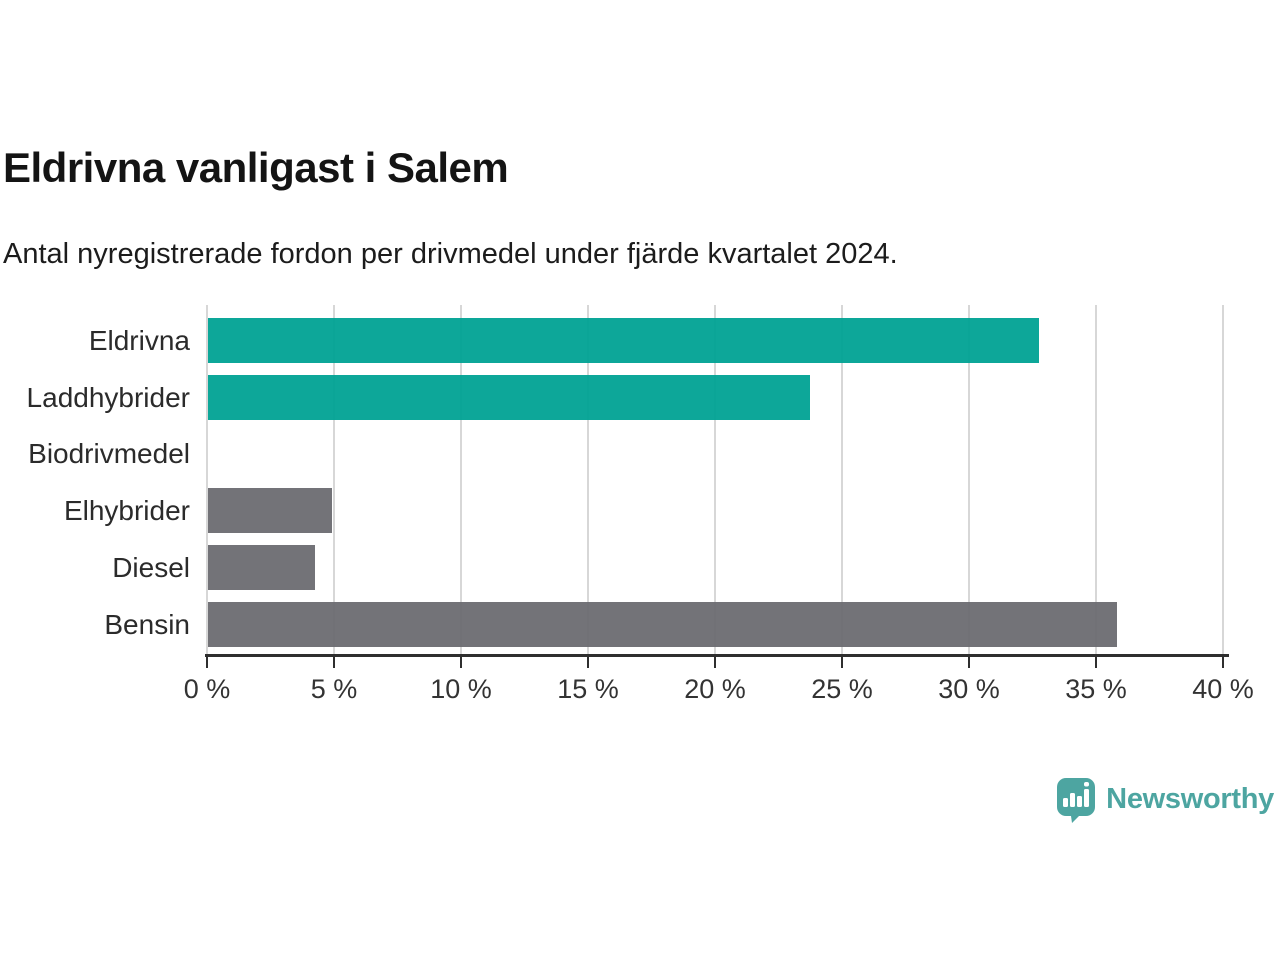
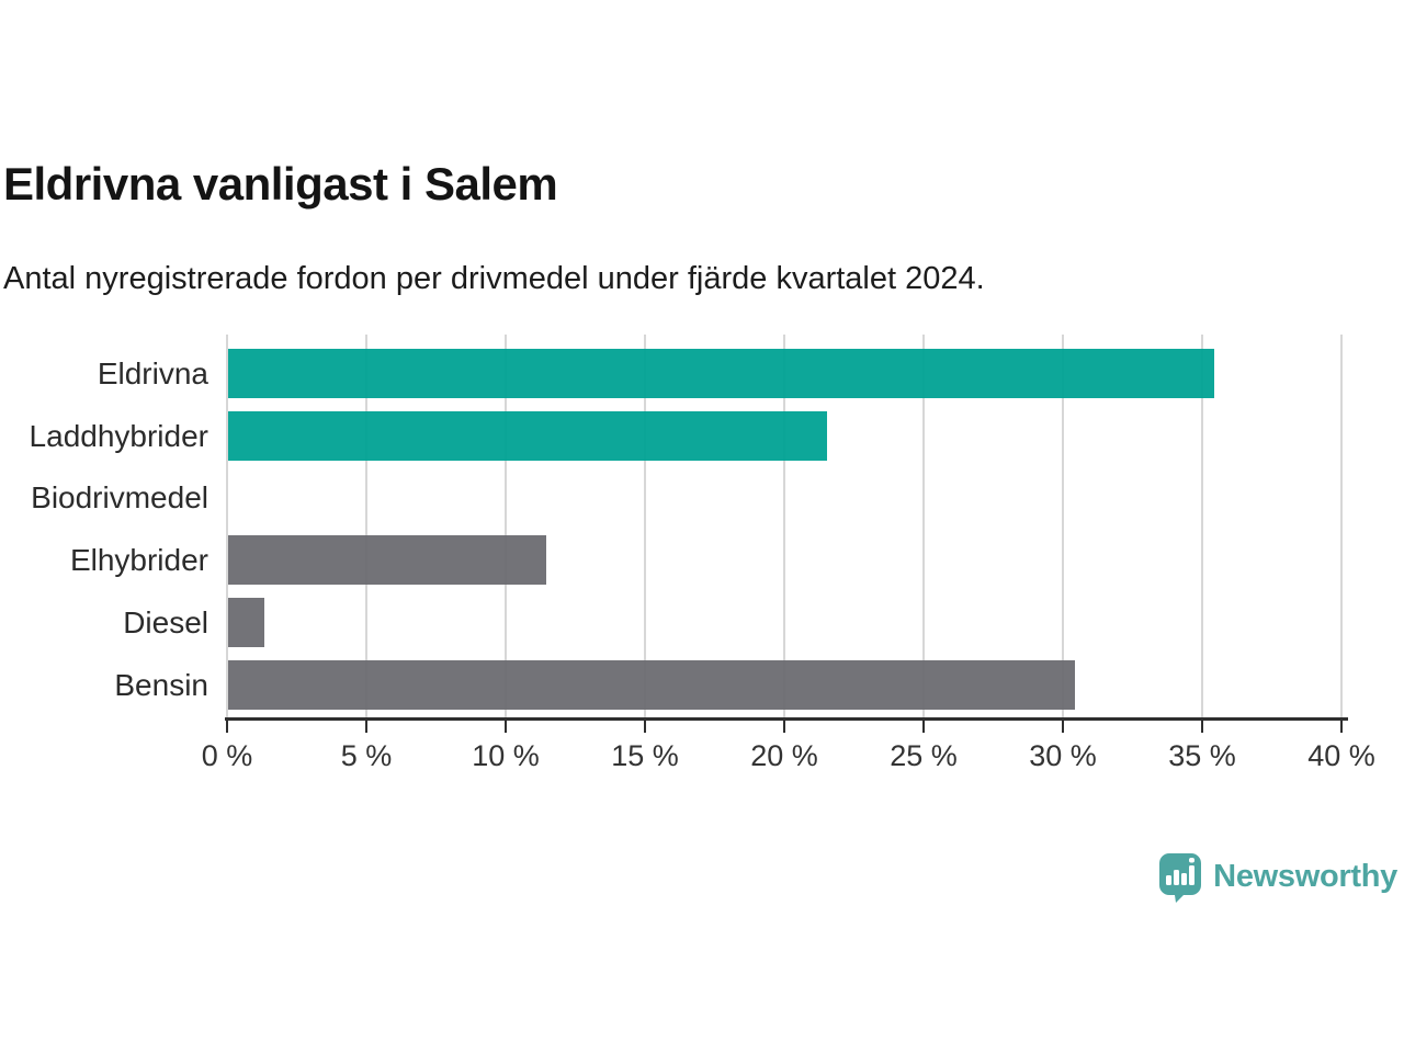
Eldrivna: 32.7% -> 35.4%
Laddhybrider: 23.7% -> 21.5%
Elhybrider: 4.9% -> 11.4%
Diesel: 4.2% -> 1.3%
Bensin: 35.8% -> 30.4%
